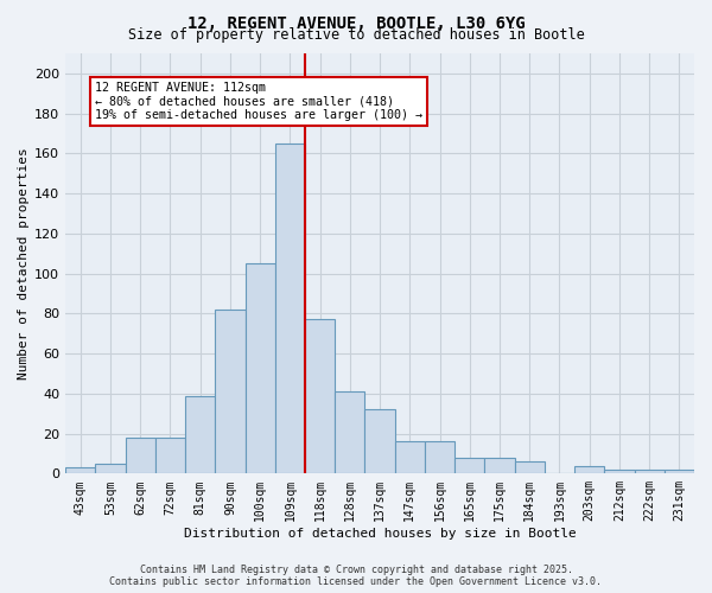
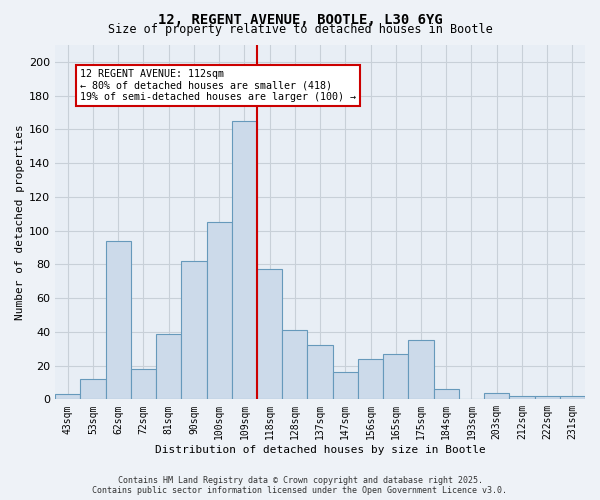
53sqm: 5 -> 12
62sqm: 18 -> 94
156sqm: 16 -> 24
165sqm: 8 -> 27
175sqm: 8 -> 35
